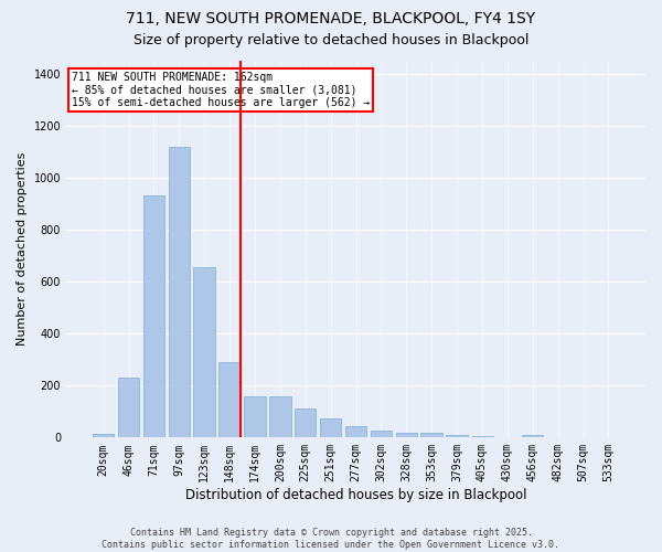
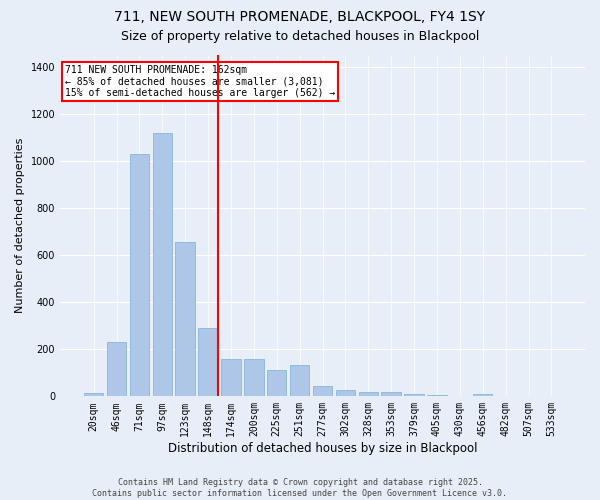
71sqm: 930 -> 1030
251sqm: 75 -> 135
